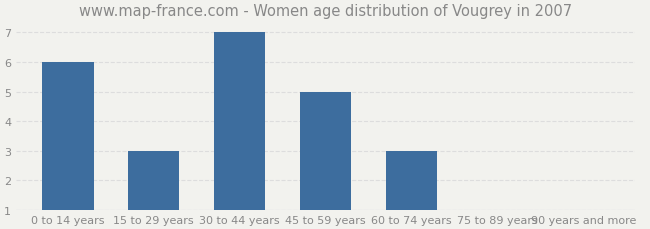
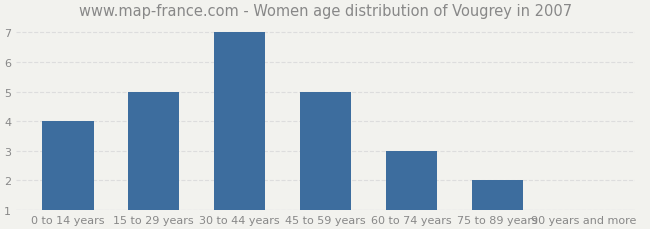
0 to 14 years: 6 -> 4
15 to 29 years: 3 -> 5
75 to 89 years: 1 -> 2
